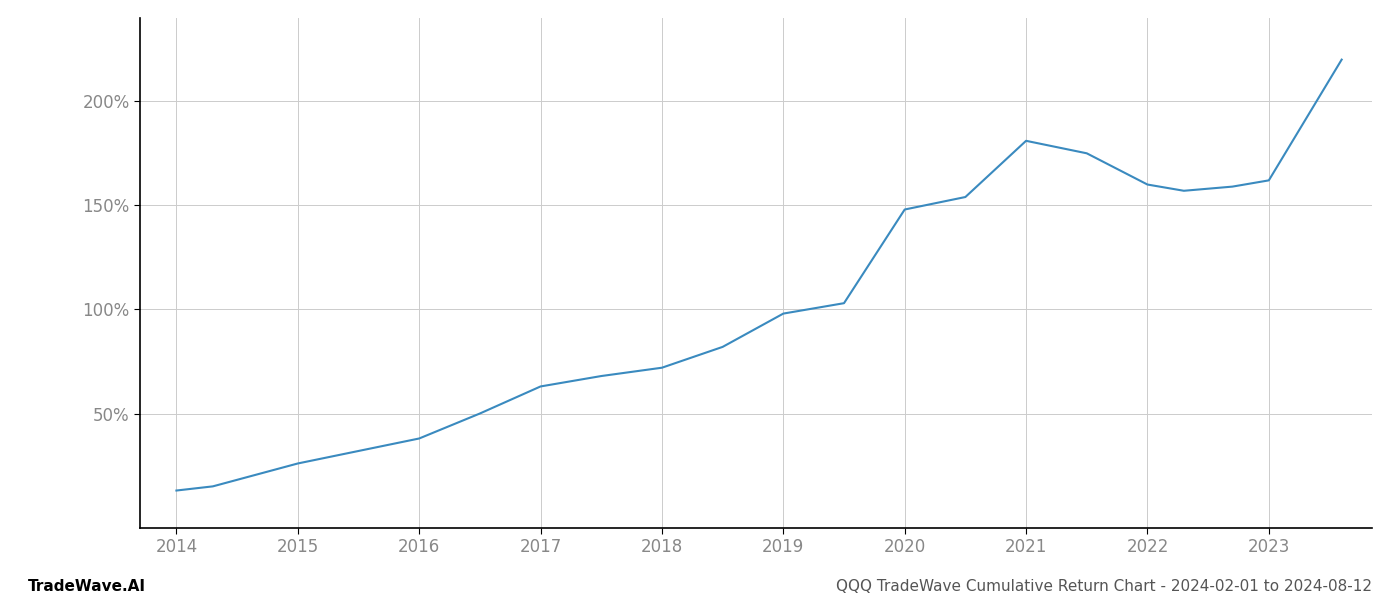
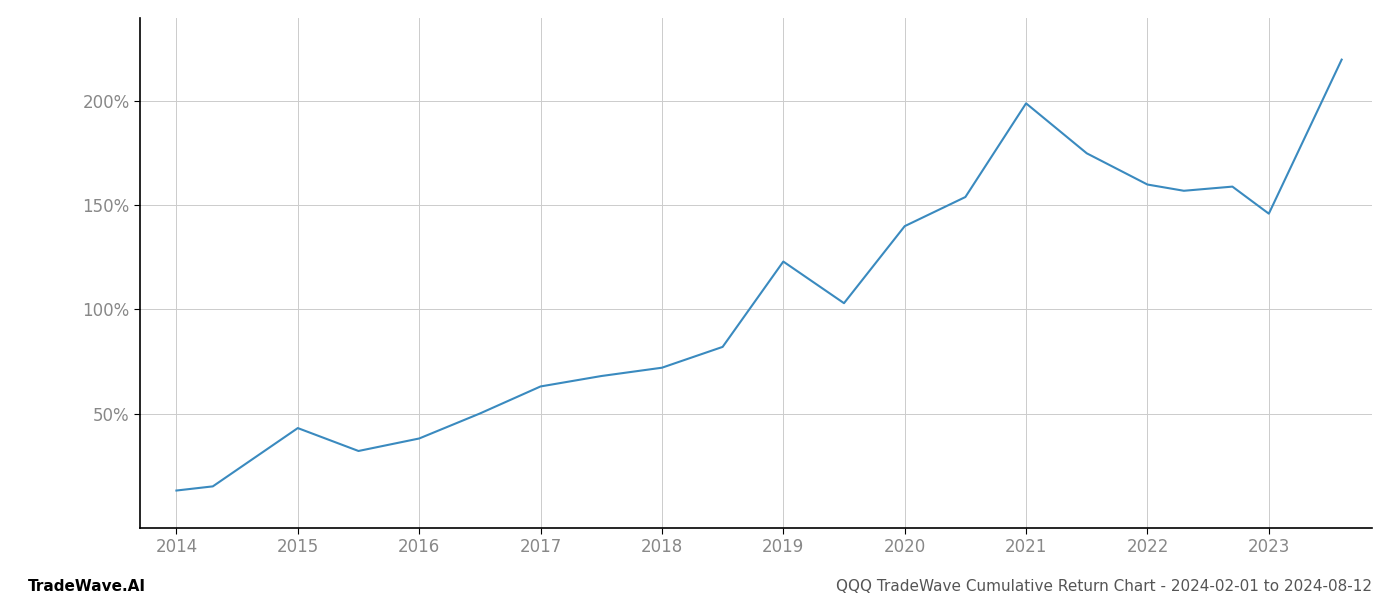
2015: 26% -> 43%
2019: 98% -> 123%
2020: 148% -> 140%
2021: 181% -> 199%
2023: 162% -> 146%
